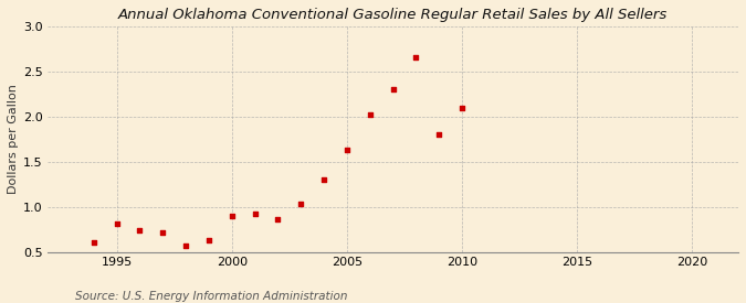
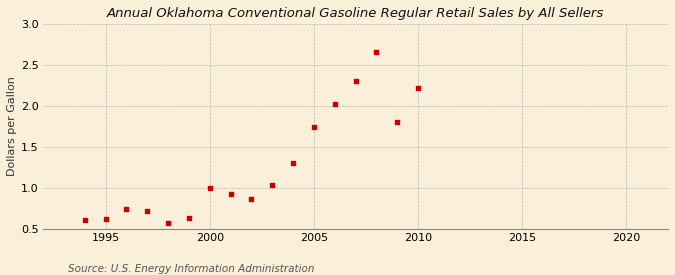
1995: 0.82 -> 0.62
2000: 0.90 -> 1.00
2005: 1.64 -> 1.74
2010: 2.10 -> 2.22
